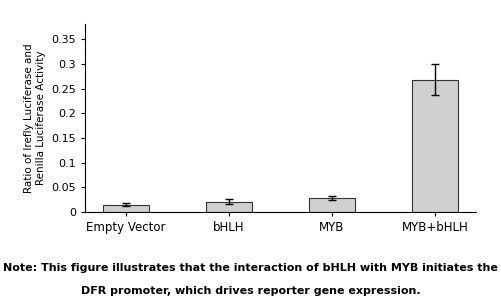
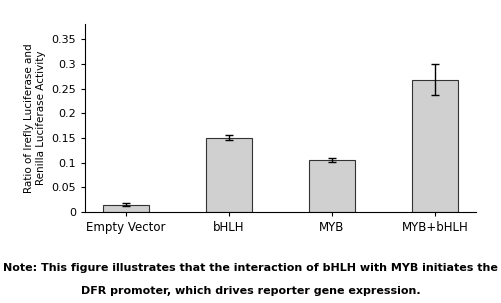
bHLH: 0.021 -> 0.150
MYB: 0.028 -> 0.105
